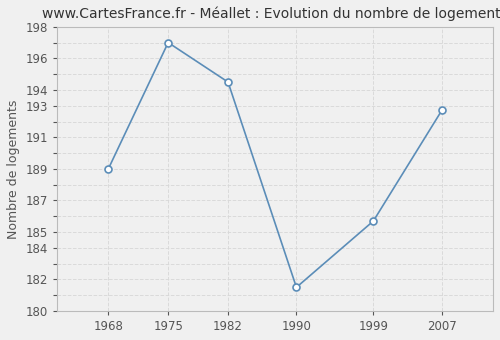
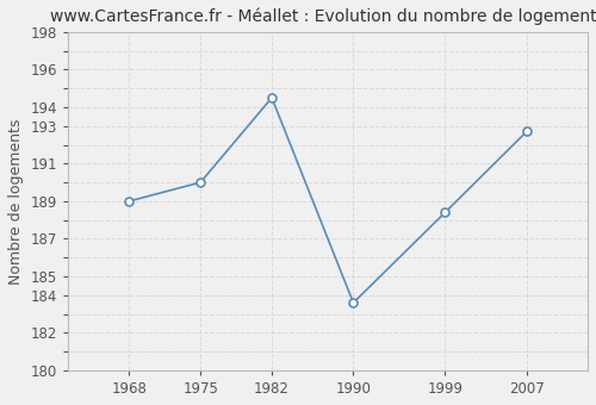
1975: 197.0 -> 190.0
1990: 181.5 -> 183.6
1999: 185.7 -> 188.4
